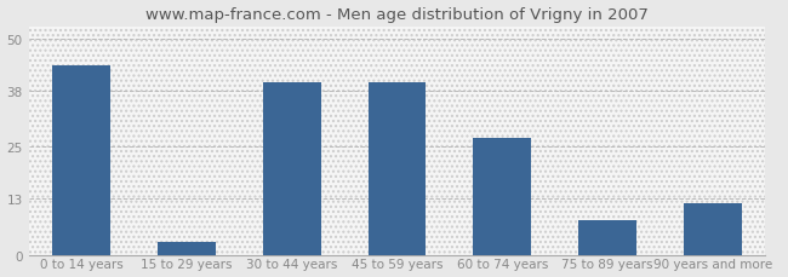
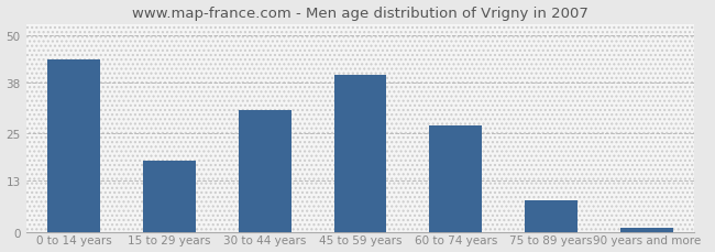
15 to 29 years: 3 -> 18
30 to 44 years: 40 -> 31
90 years and more: 12 -> 1
